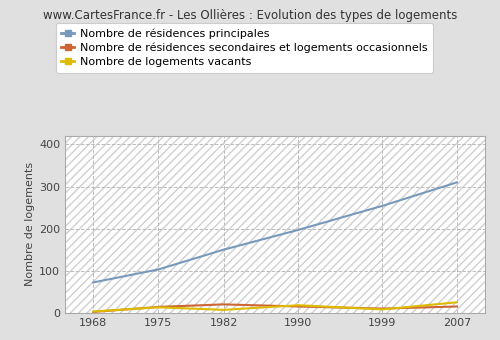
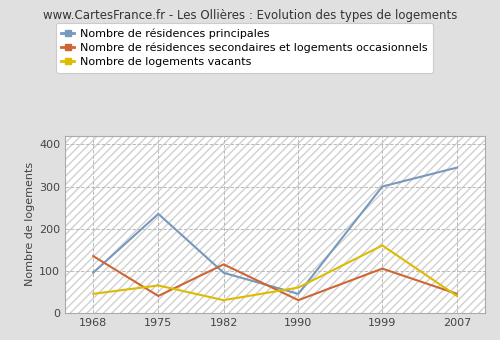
Nombre de résidences principales/1968: 72 -> 95
Nombre de résidences secondaires et logements occasionnels/1968: 2 -> 135
Nombre de logements vacants/1968: 3 -> 45
Nombre de résidences principales/1975: 103 -> 235
Nombre de résidences secondaires et logements occasionnels/1975: 14 -> 40
Nombre de logements vacants/1975: 13 -> 65
Nombre de résidences principales/1982: 150 -> 95
Nombre de résidences secondaires et logements occasionnels/1982: 20 -> 115
Nombre de logements vacants/1982: 7 -> 30
Nombre de résidences principales/1990: 197 -> 45
Nombre de résidences secondaires et logements occasionnels/1990: 15 -> 30
Nombre de logements vacants/1990: 18 -> 60
Nombre de résidences principales/1999: 254 -> 300
Nombre de résidences secondaires et logements occasionnels/1999: 10 -> 105
Nombre de logements vacants/1999: 8 -> 160
Nombre de résidences principales/2007: 310 -> 345
Nombre de résidences secondaires et logements occasionnels/2007: 15 -> 45
Nombre de logements vacants/2007: 25 -> 40
